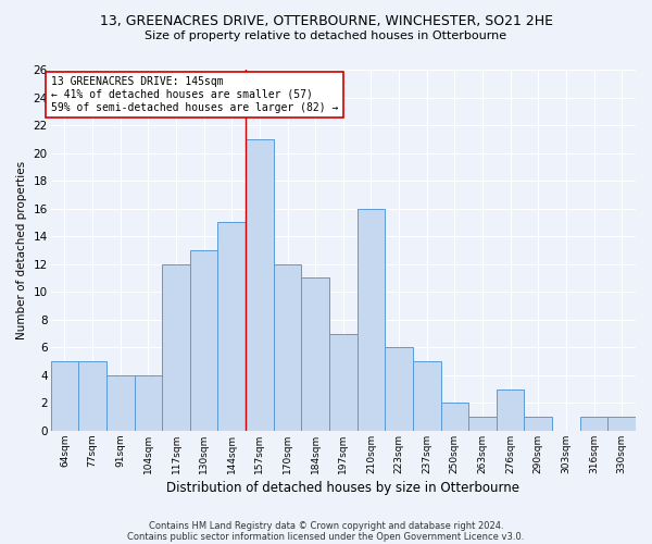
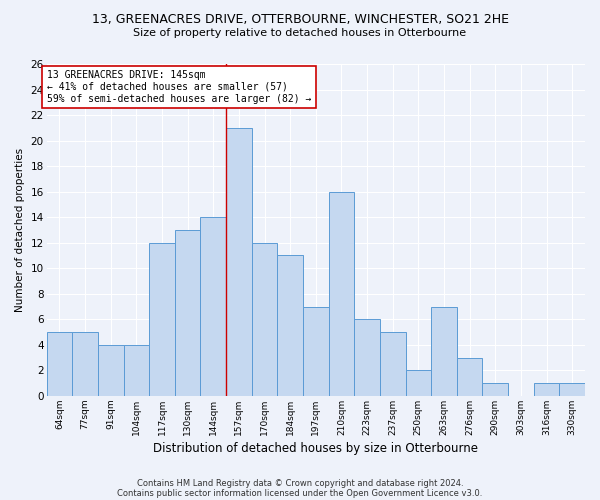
144sqm: 15 -> 14
263sqm: 1 -> 7
